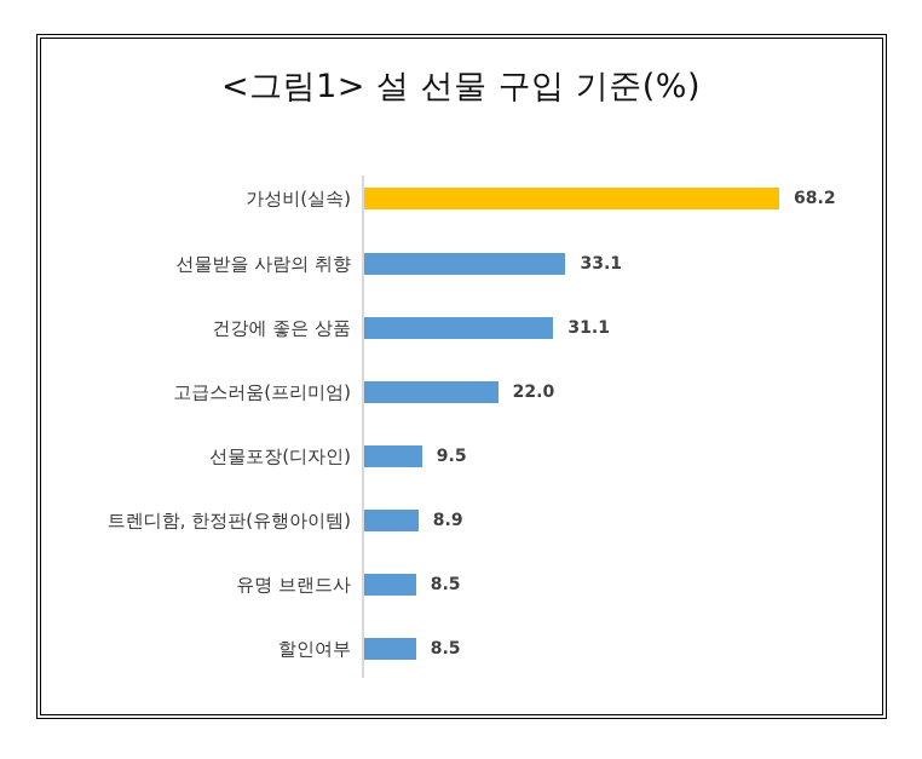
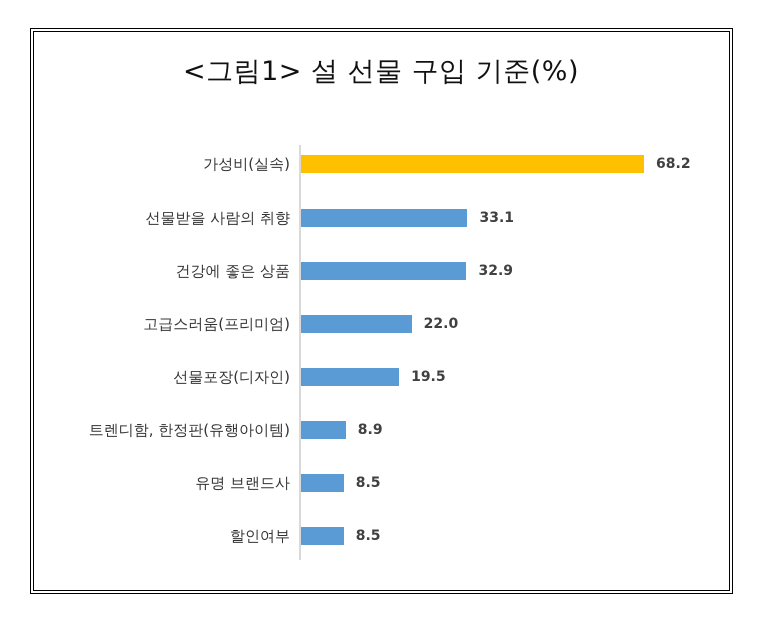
건강에 좋은 상품: 31.1 -> 32.9
선물포장(디자인): 9.5 -> 19.5
